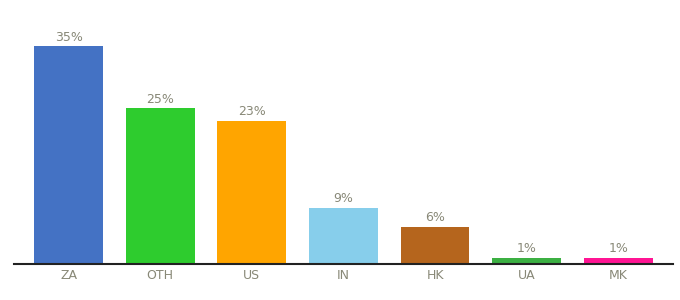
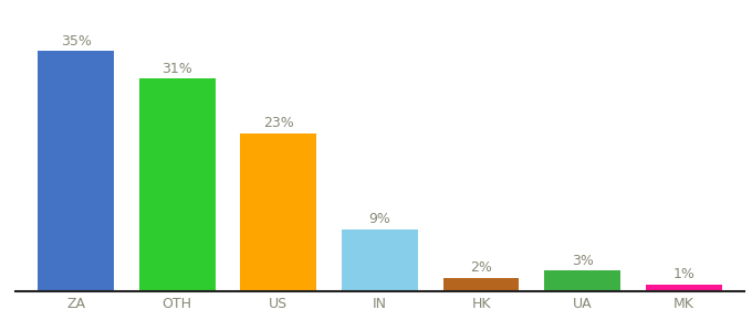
OTH: 25% -> 31%
HK: 6% -> 2%
UA: 1% -> 3%
